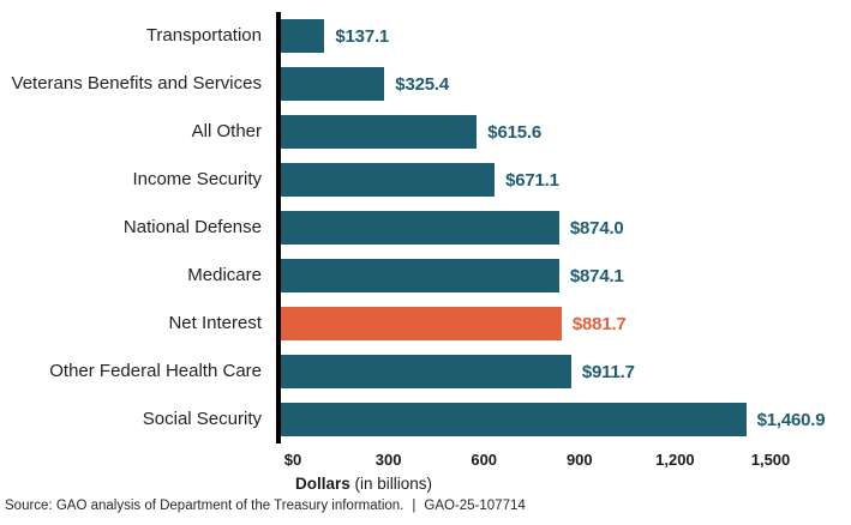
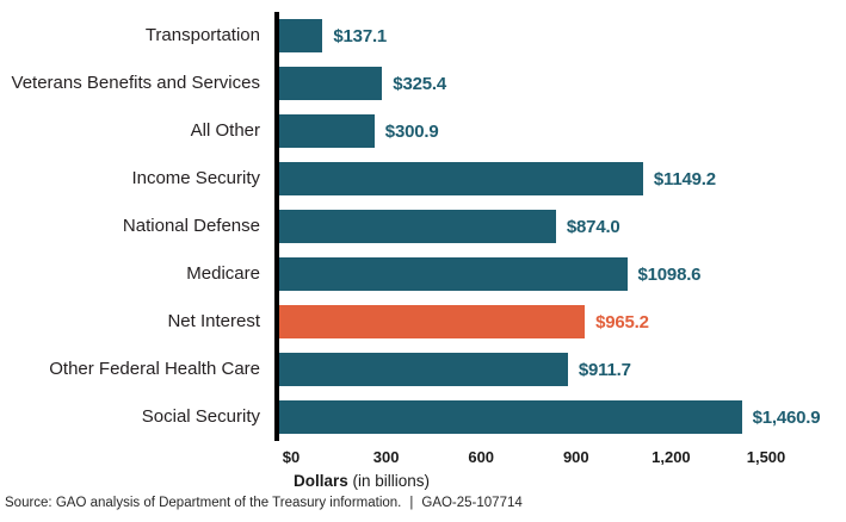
All Other: $615.6 -> $300.9
Income Security: $671.1 -> $1149.2
Medicare: $874.1 -> $1098.6
Net Interest: $881.7 -> $965.2
